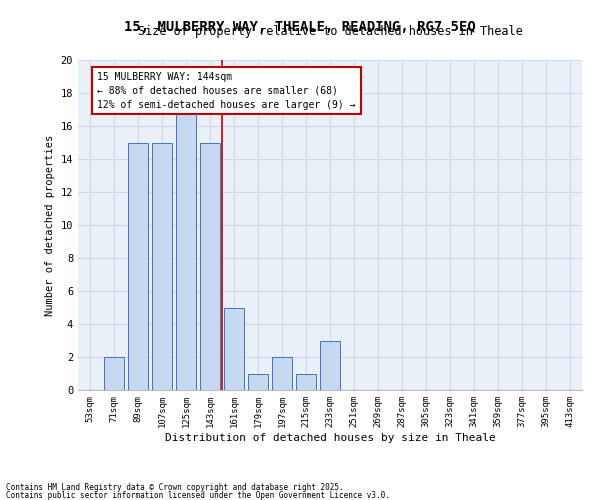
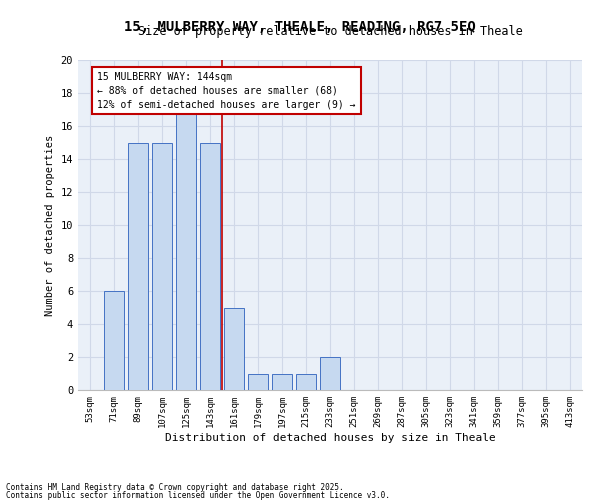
71sqm: 2 -> 6
197sqm: 2 -> 1
233sqm: 3 -> 2
